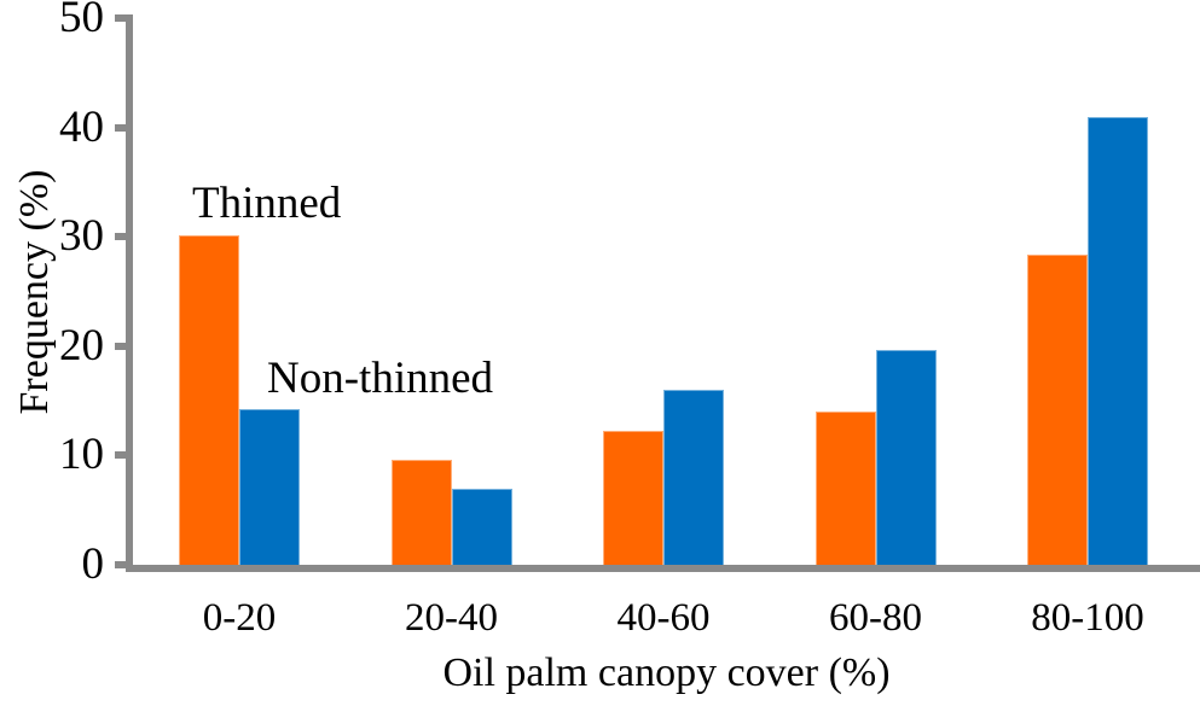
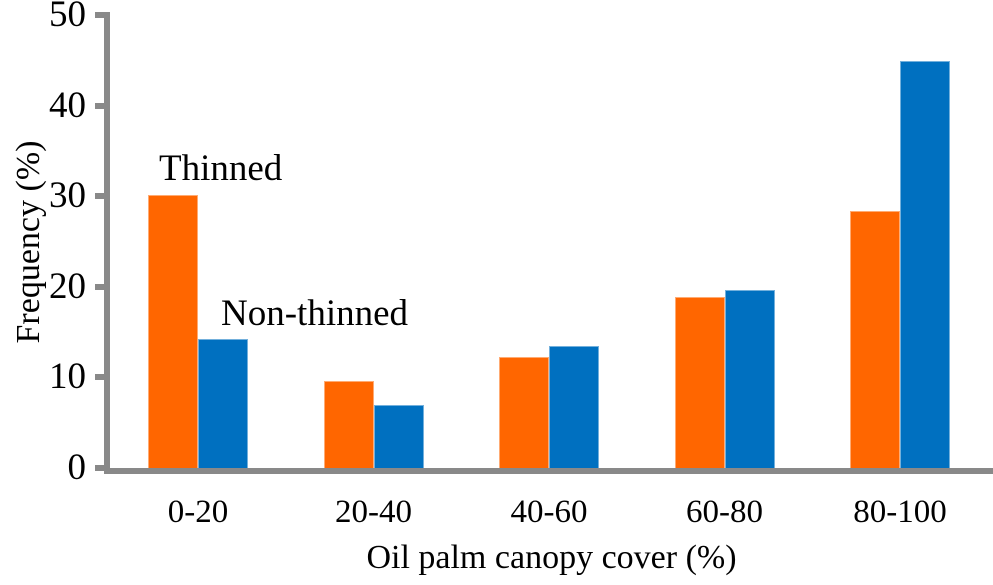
Non-thinned/40-60: 16 -> 14
Thinned/60-80: 14 -> 19
Non-thinned/80-100: 41 -> 45
